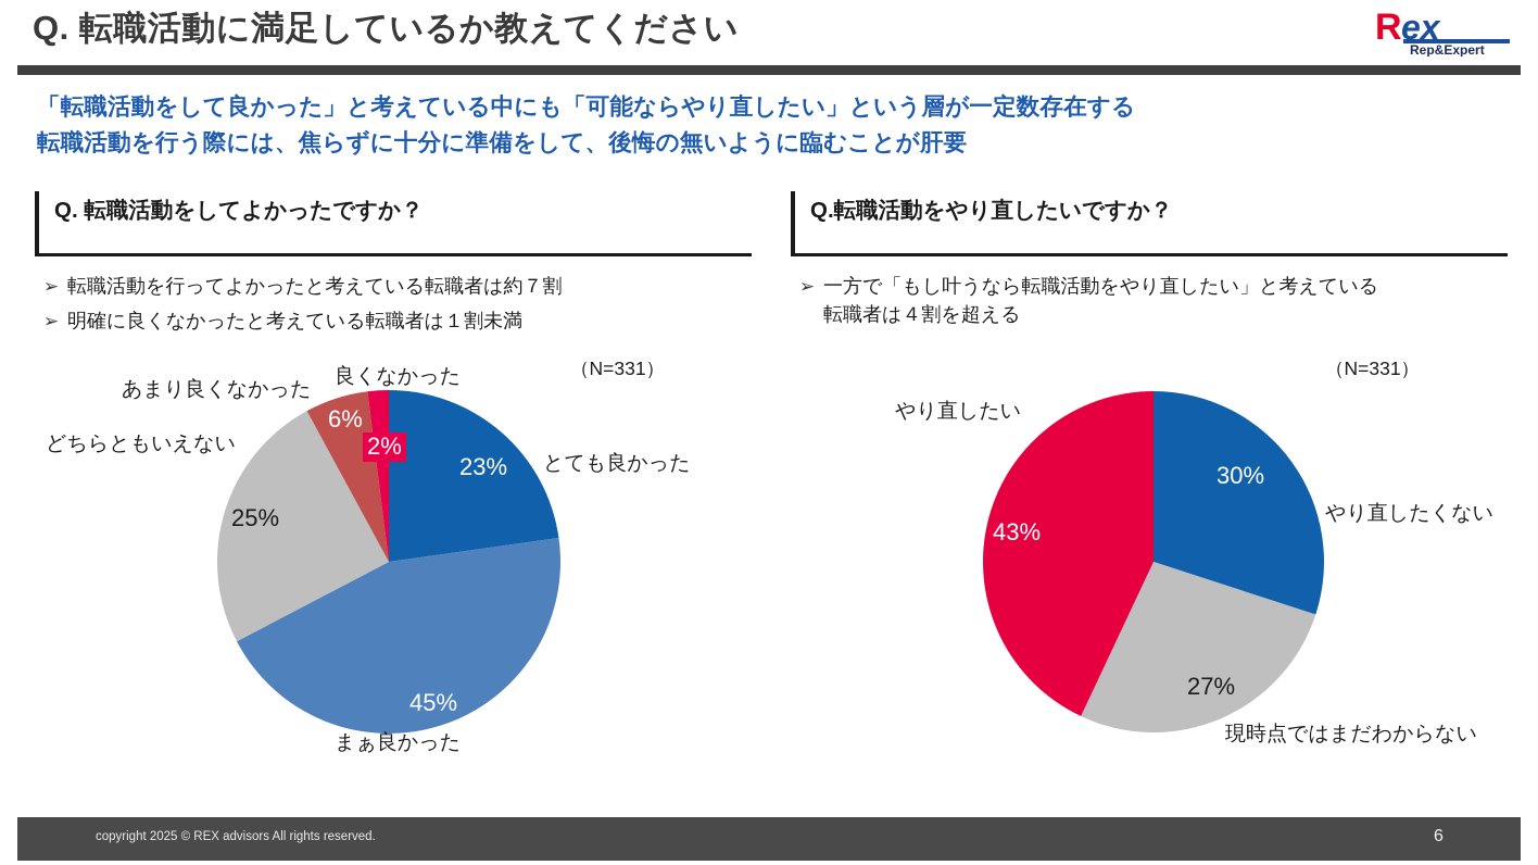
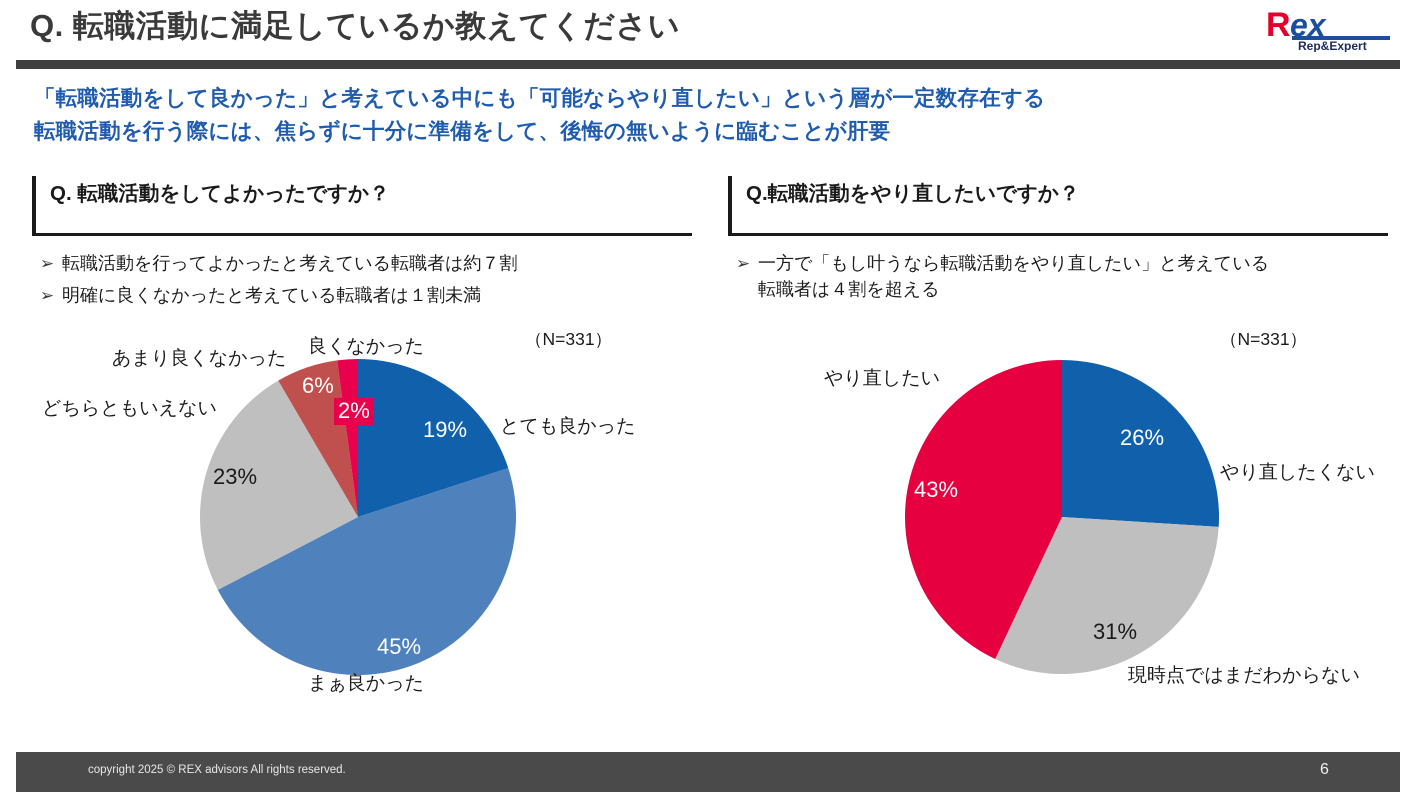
Q. 転職活動をしてよかったですか？/とても良かった: 23% -> 19%
Q. 転職活動をしてよかったですか？/どちらともいえない: 25% -> 23%
Q.転職活動をやり直したいですか？/やり直したくない: 30% -> 26%
Q.転職活動をやり直したいですか？/現時点ではまだわからない: 27% -> 31%
